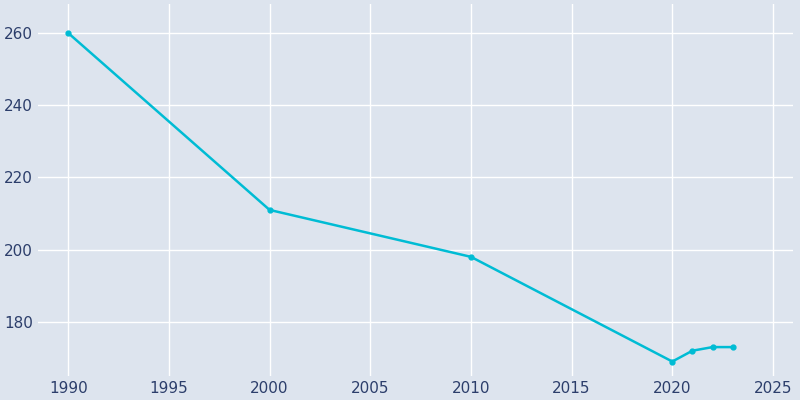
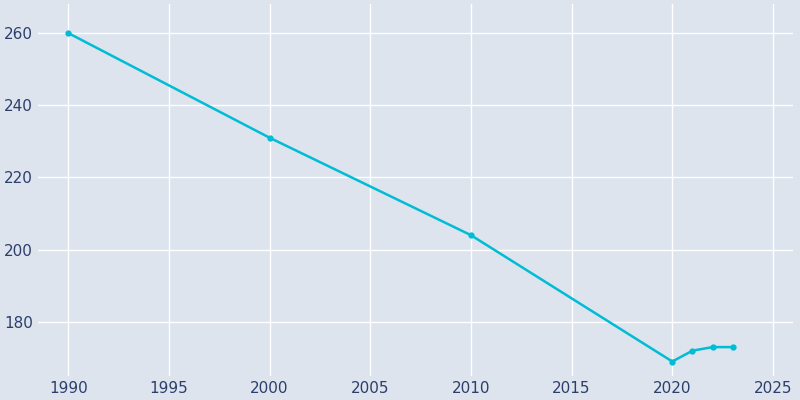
2000: 211 -> 231
2010: 198 -> 204
